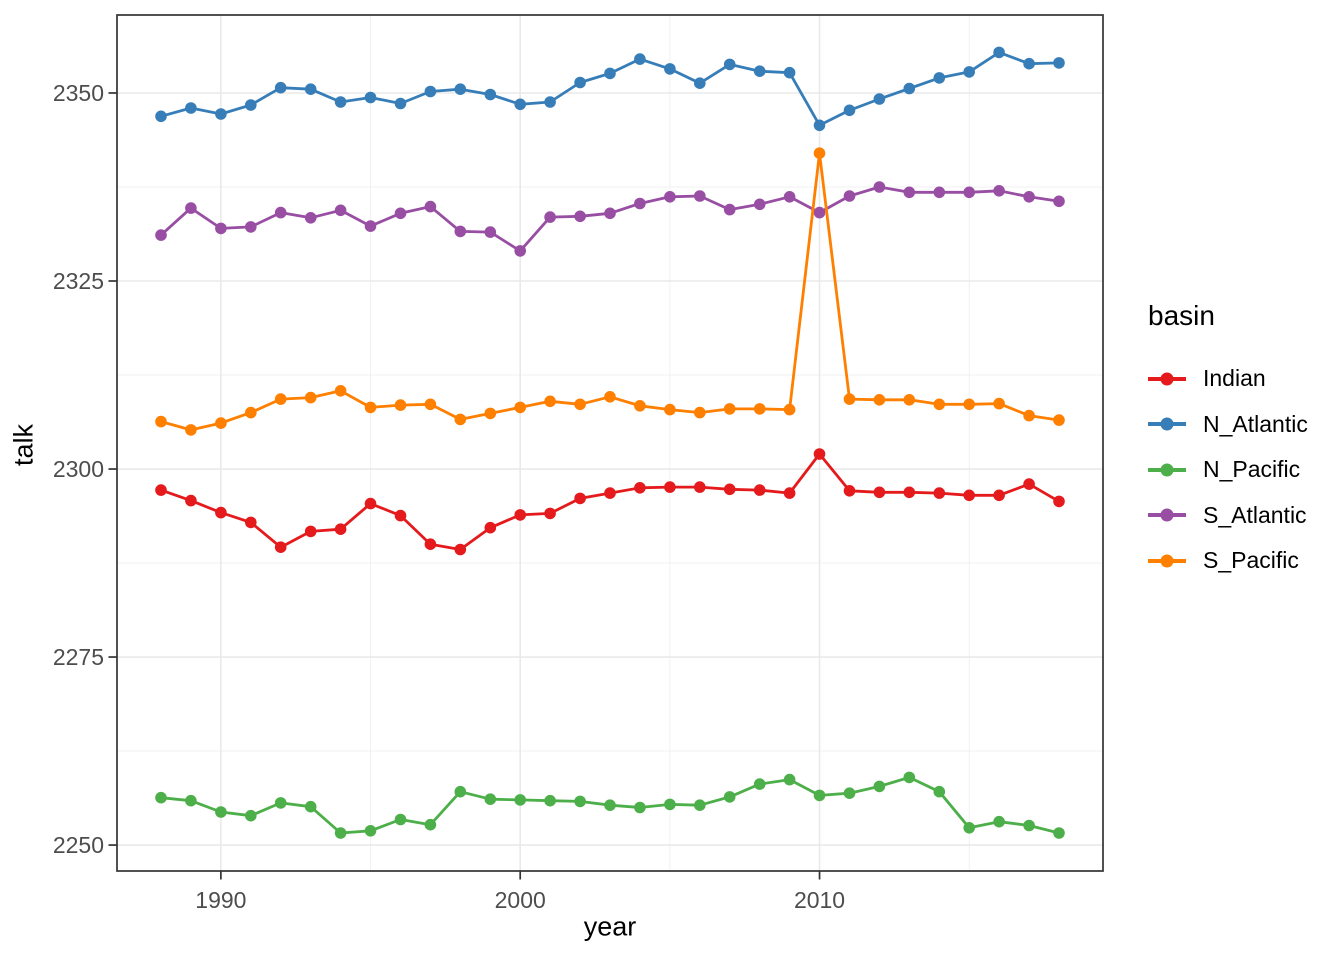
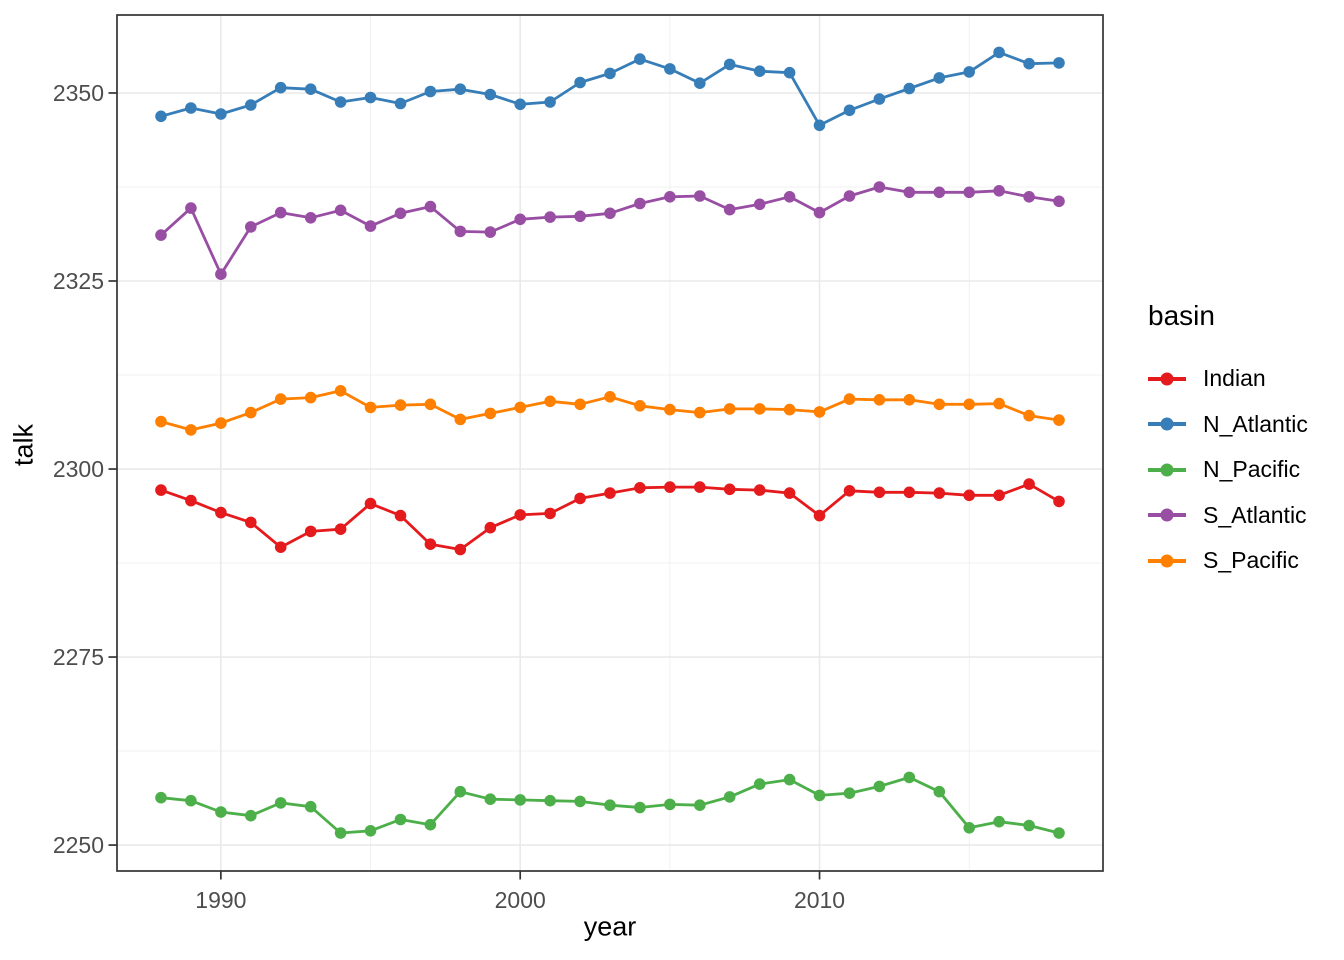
S_Atlantic/1990: 2332 -> 2326
S_Atlantic/2000: 2329 -> 2333
Indian/2010: 2302 -> 2294
S_Pacific/2010: 2342 -> 2308
